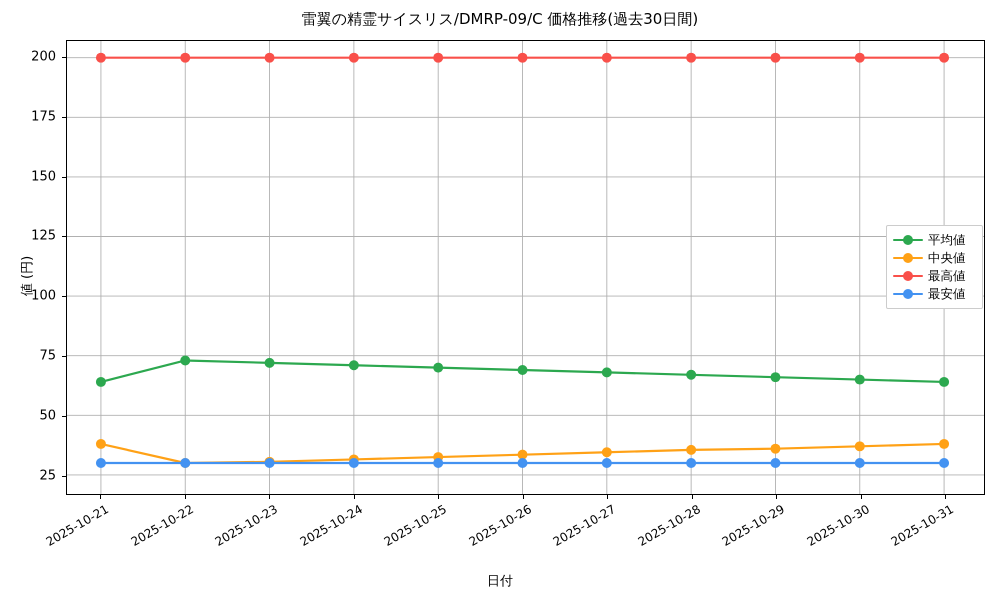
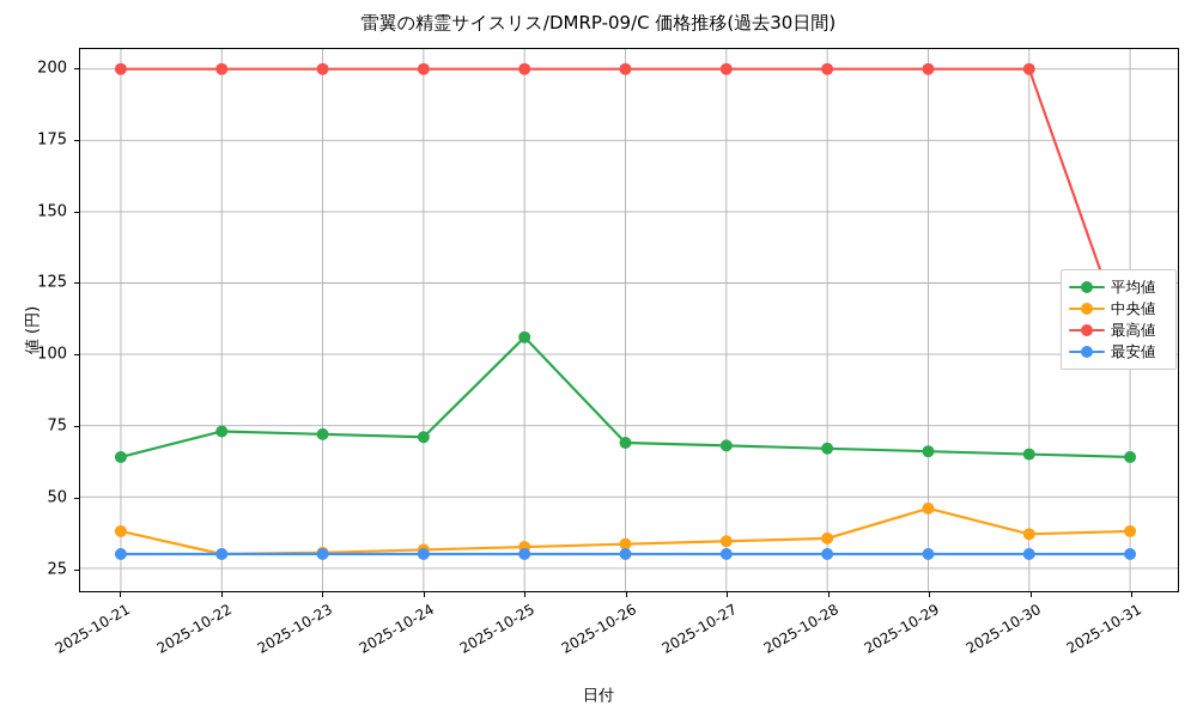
平均値/2025-10-25: 70 -> 106
中央値/2025-10-29: 36 -> 46
最高値/2025-10-31: 200 -> 100
